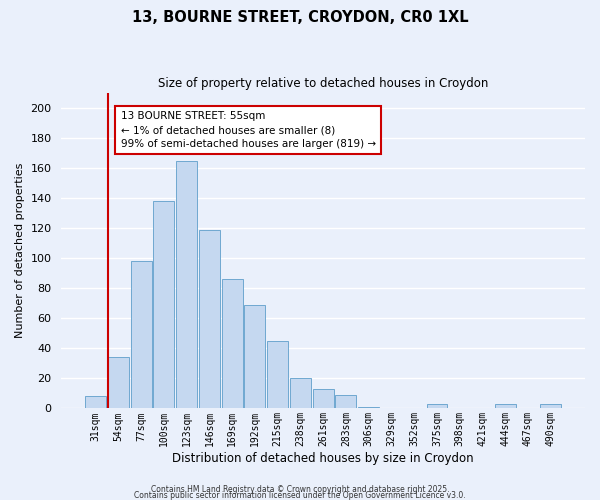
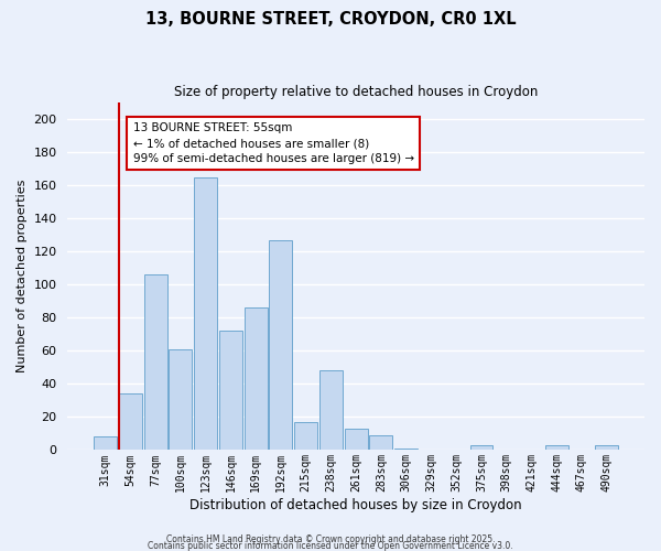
77sqm: 98 -> 106
100sqm: 138 -> 61
146sqm: 119 -> 72
192sqm: 69 -> 127
215sqm: 45 -> 17
238sqm: 20 -> 48
